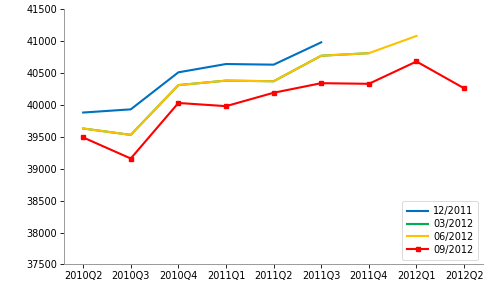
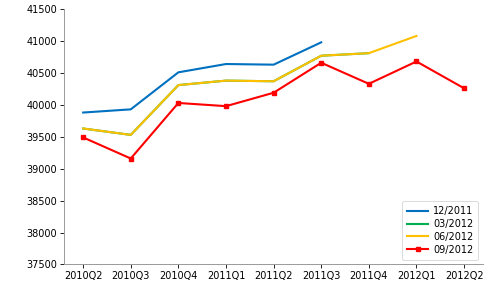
09/2012/2011Q3: 40340 -> 40660
